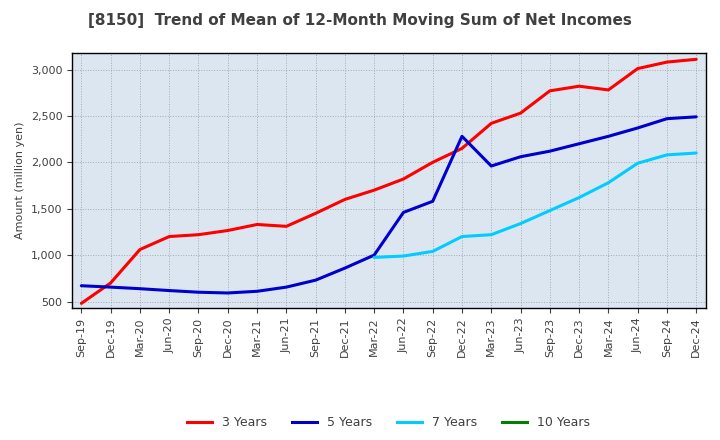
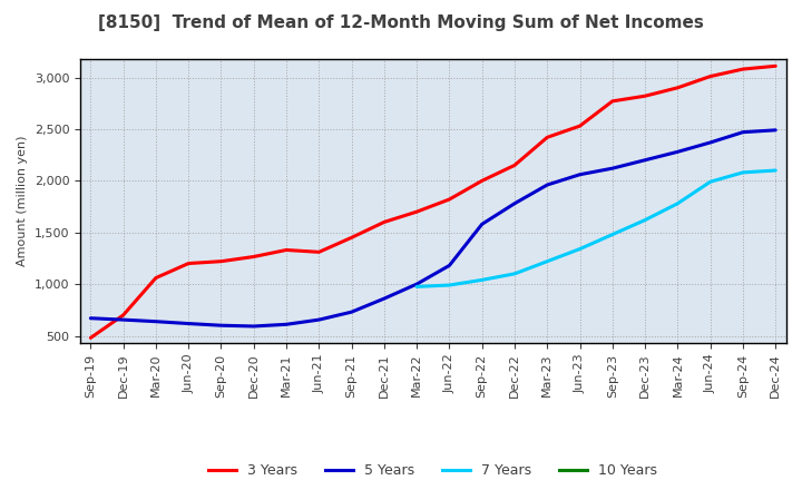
5 Years/Jun-22: 1,460 -> 1,180
5 Years/Dec-22: 2,280 -> 1,780
7 Years/Dec-22: 1,200 -> 1,100
3 Years/Mar-24: 2,780 -> 2,900
